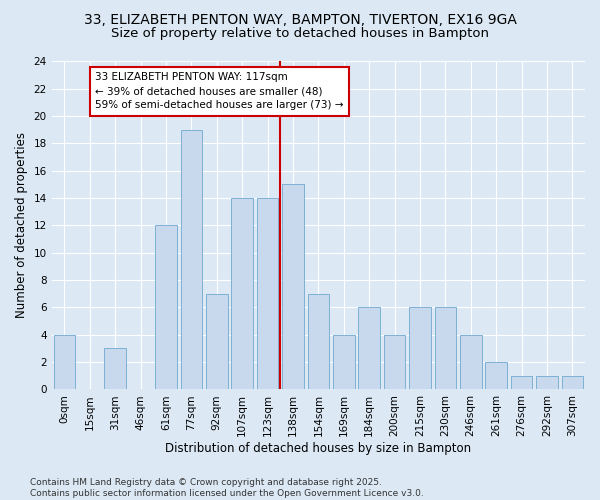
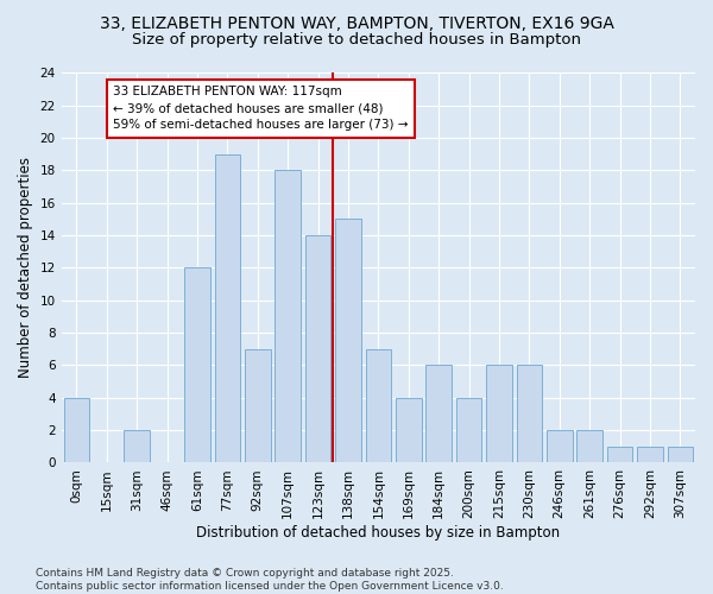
31sqm: 3 -> 2
107sqm: 14 -> 18
246sqm: 4 -> 2
